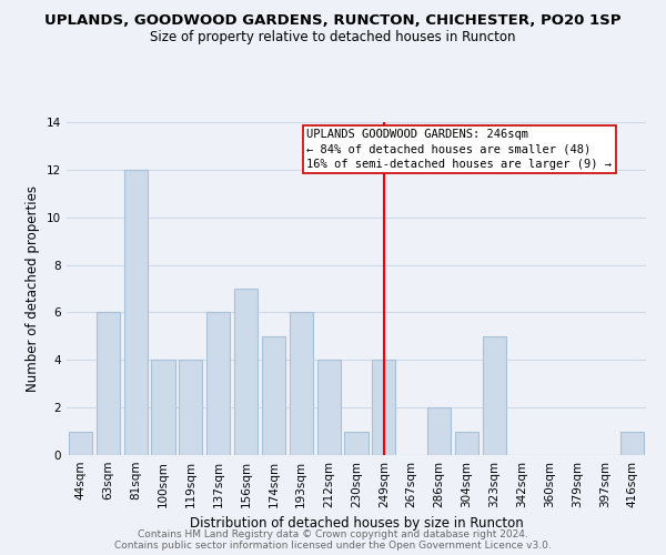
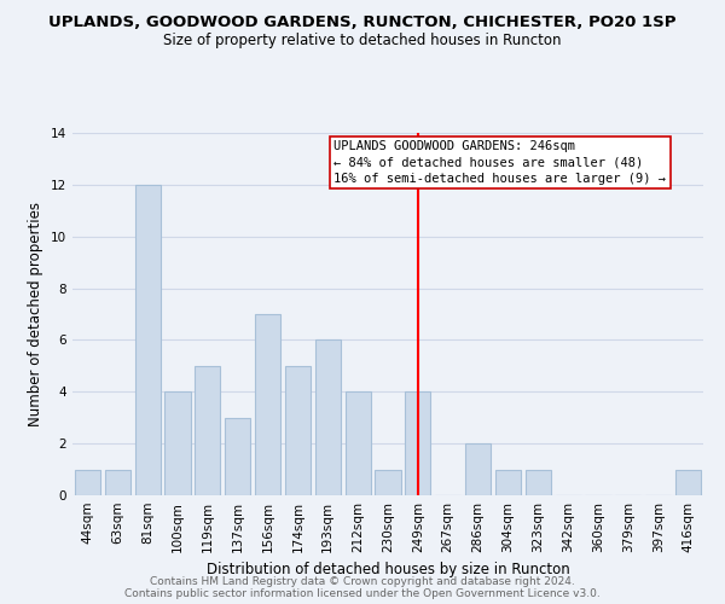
63sqm: 6 -> 1
119sqm: 4 -> 5
137sqm: 6 -> 3
323sqm: 5 -> 1
